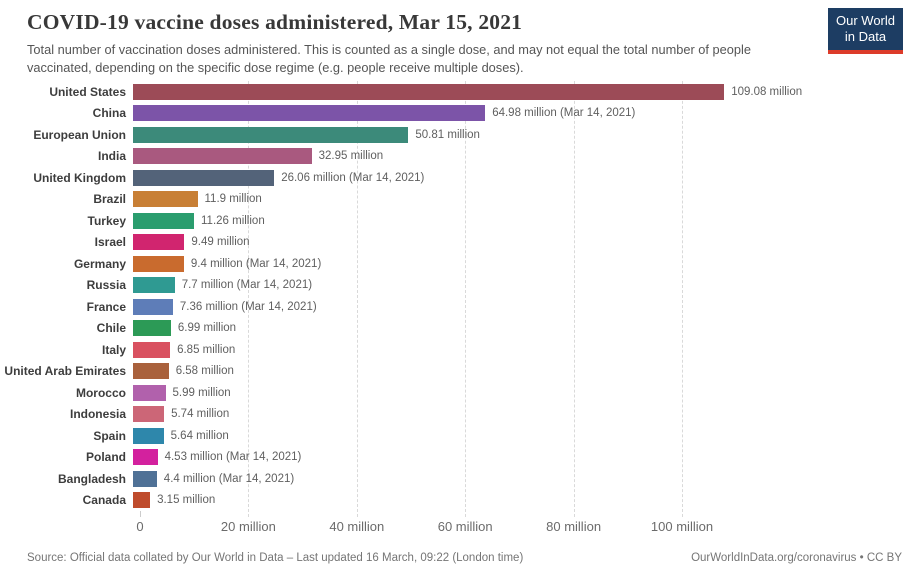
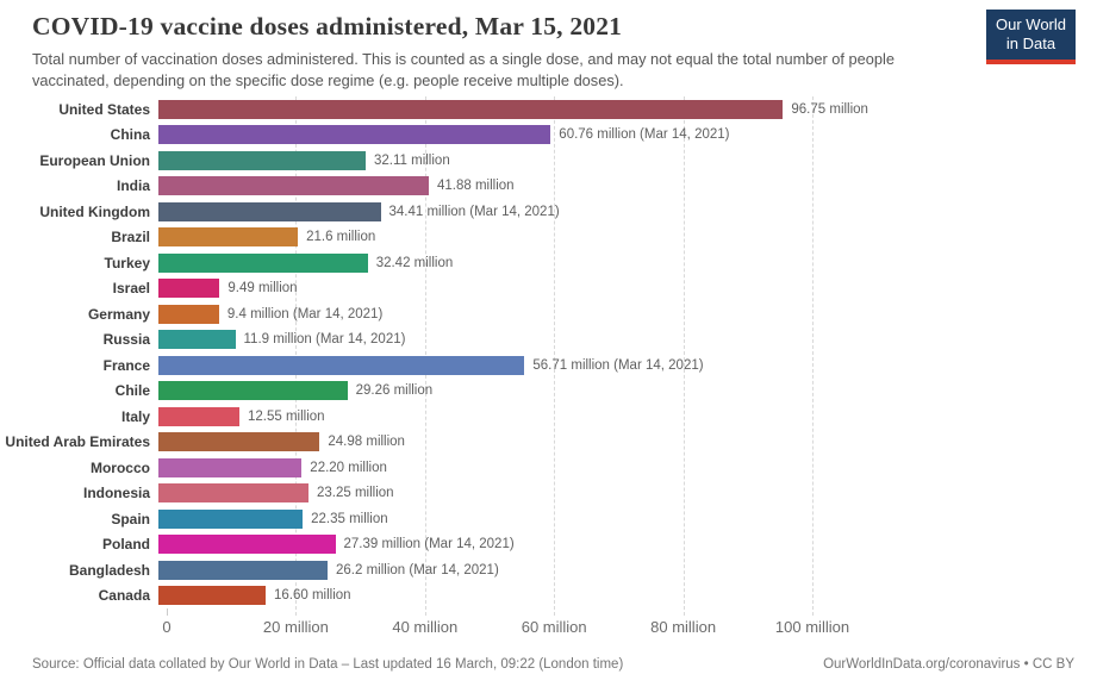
United States: 109.08 -> 96.75
China: 64.98 -> 60.76
European Union: 50.81 -> 32.11
India: 32.95 -> 41.88
United Kingdom: 26.06 -> 34.41
Brazil: 11.9 -> 21.6
Turkey: 11.26 -> 32.42
Russia: 7.7 -> 11.9
France: 7.36 -> 56.71
Chile: 6.99 -> 29.26
Italy: 6.85 -> 12.55
United Arab Emirates: 6.58 -> 24.98
Morocco: 5.99 -> 22.20
Indonesia: 5.74 -> 23.25
Spain: 5.64 -> 22.35
Poland: 4.53 -> 27.39
Bangladesh: 4.4 -> 26.2
Canada: 3.15 -> 16.60
